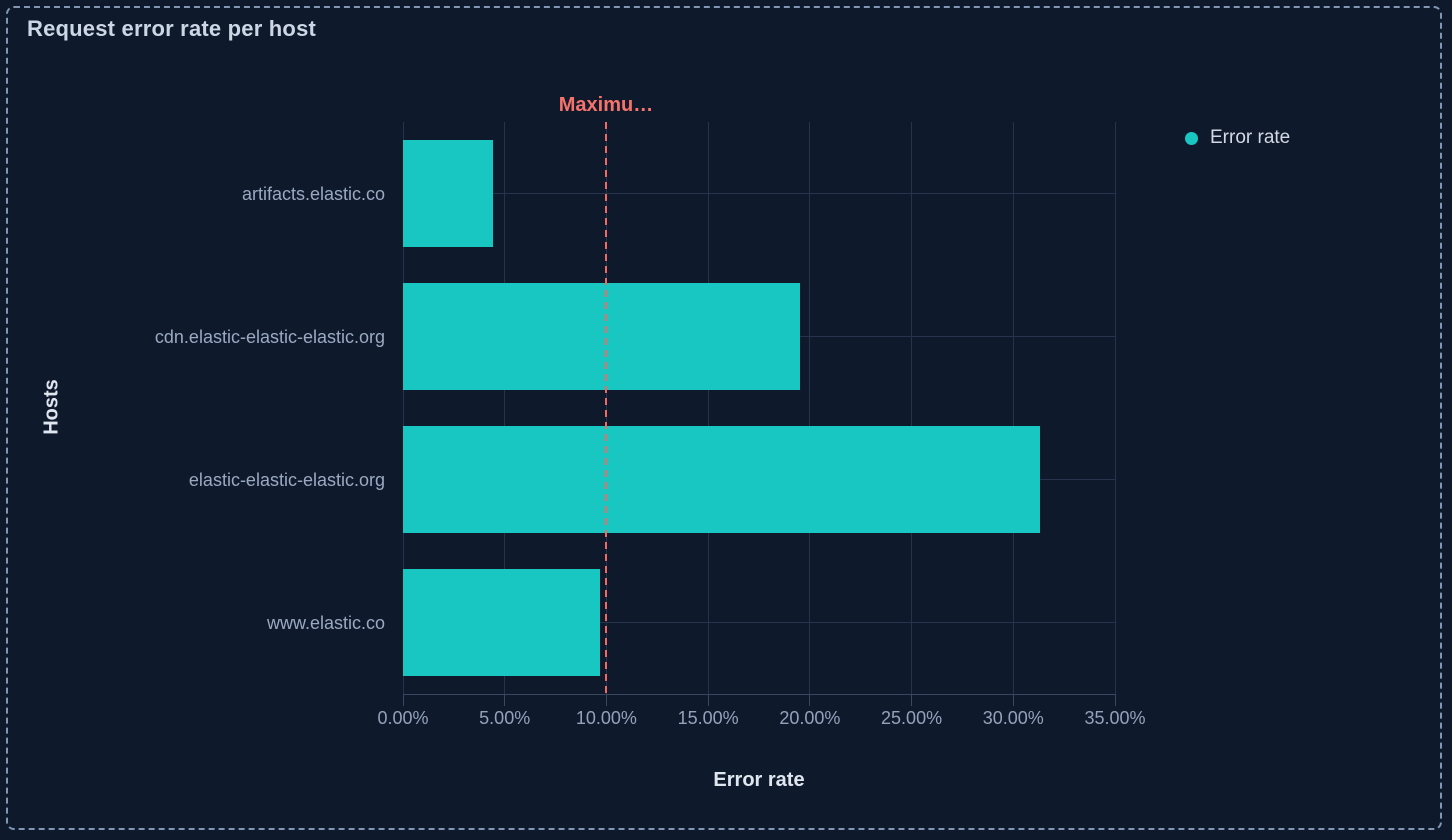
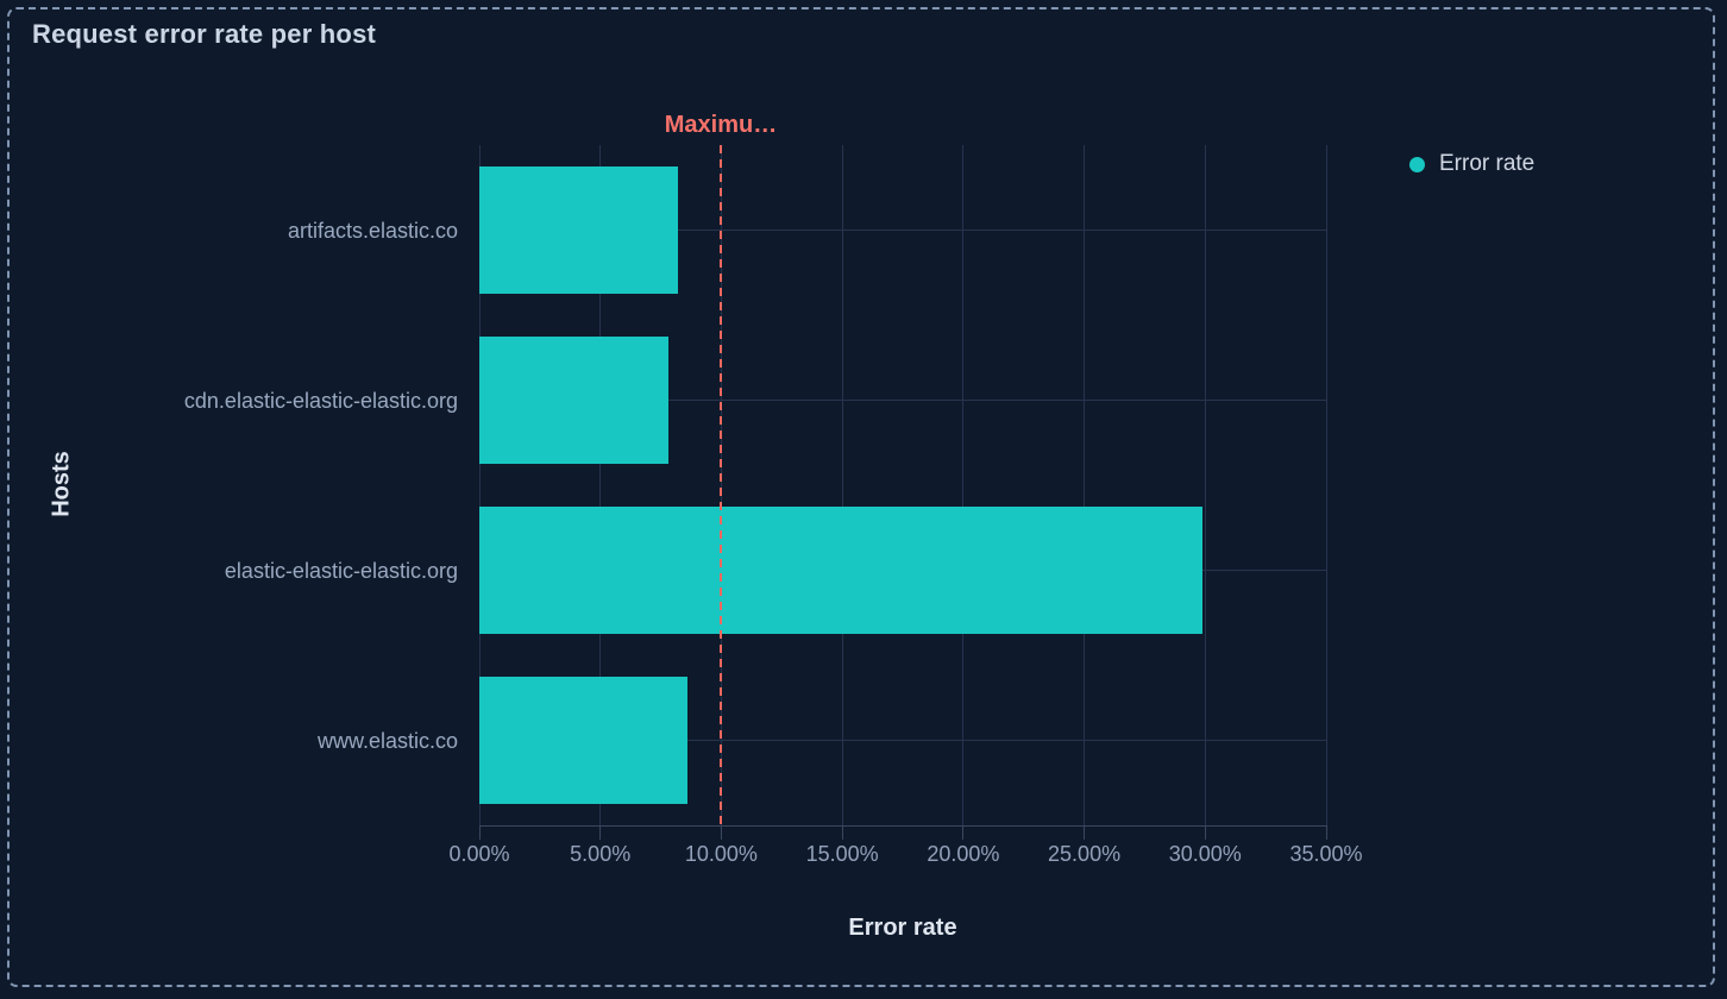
artifacts.elastic.co: 4.4% -> 8.2%
cdn.elastic-elastic-elastic.org: 19.5% -> 7.8%
elastic-elastic-elastic.org: 31.3% -> 29.9%
www.elastic.co: 9.7% -> 8.6%
